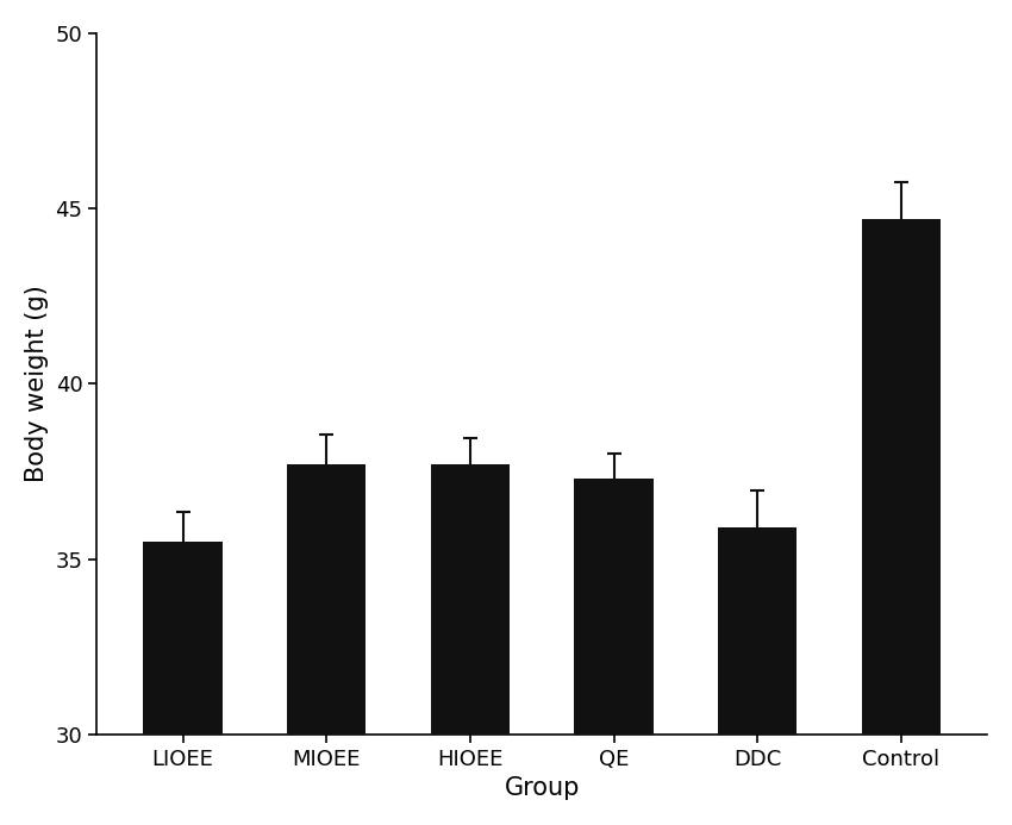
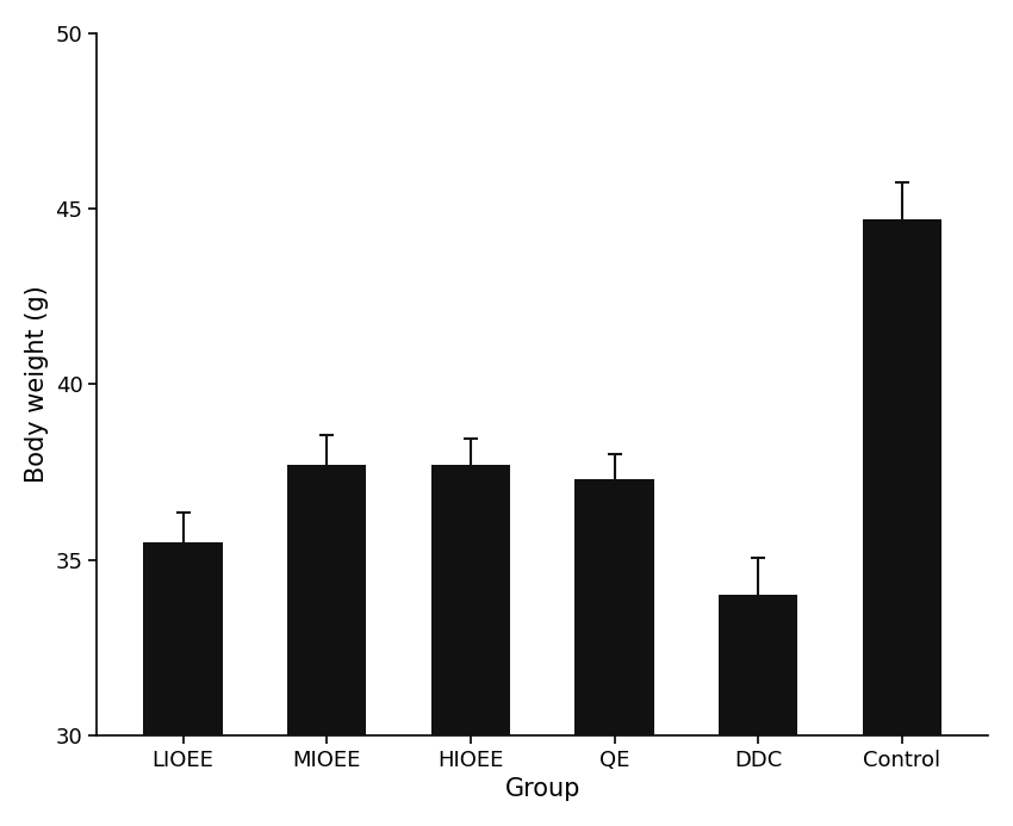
DDC: 35.9 -> 34.0
